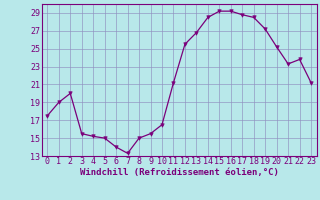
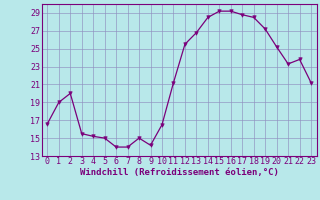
0: 17.5 -> 16.6
7: 13.3 -> 14.0
9: 15.5 -> 14.2
